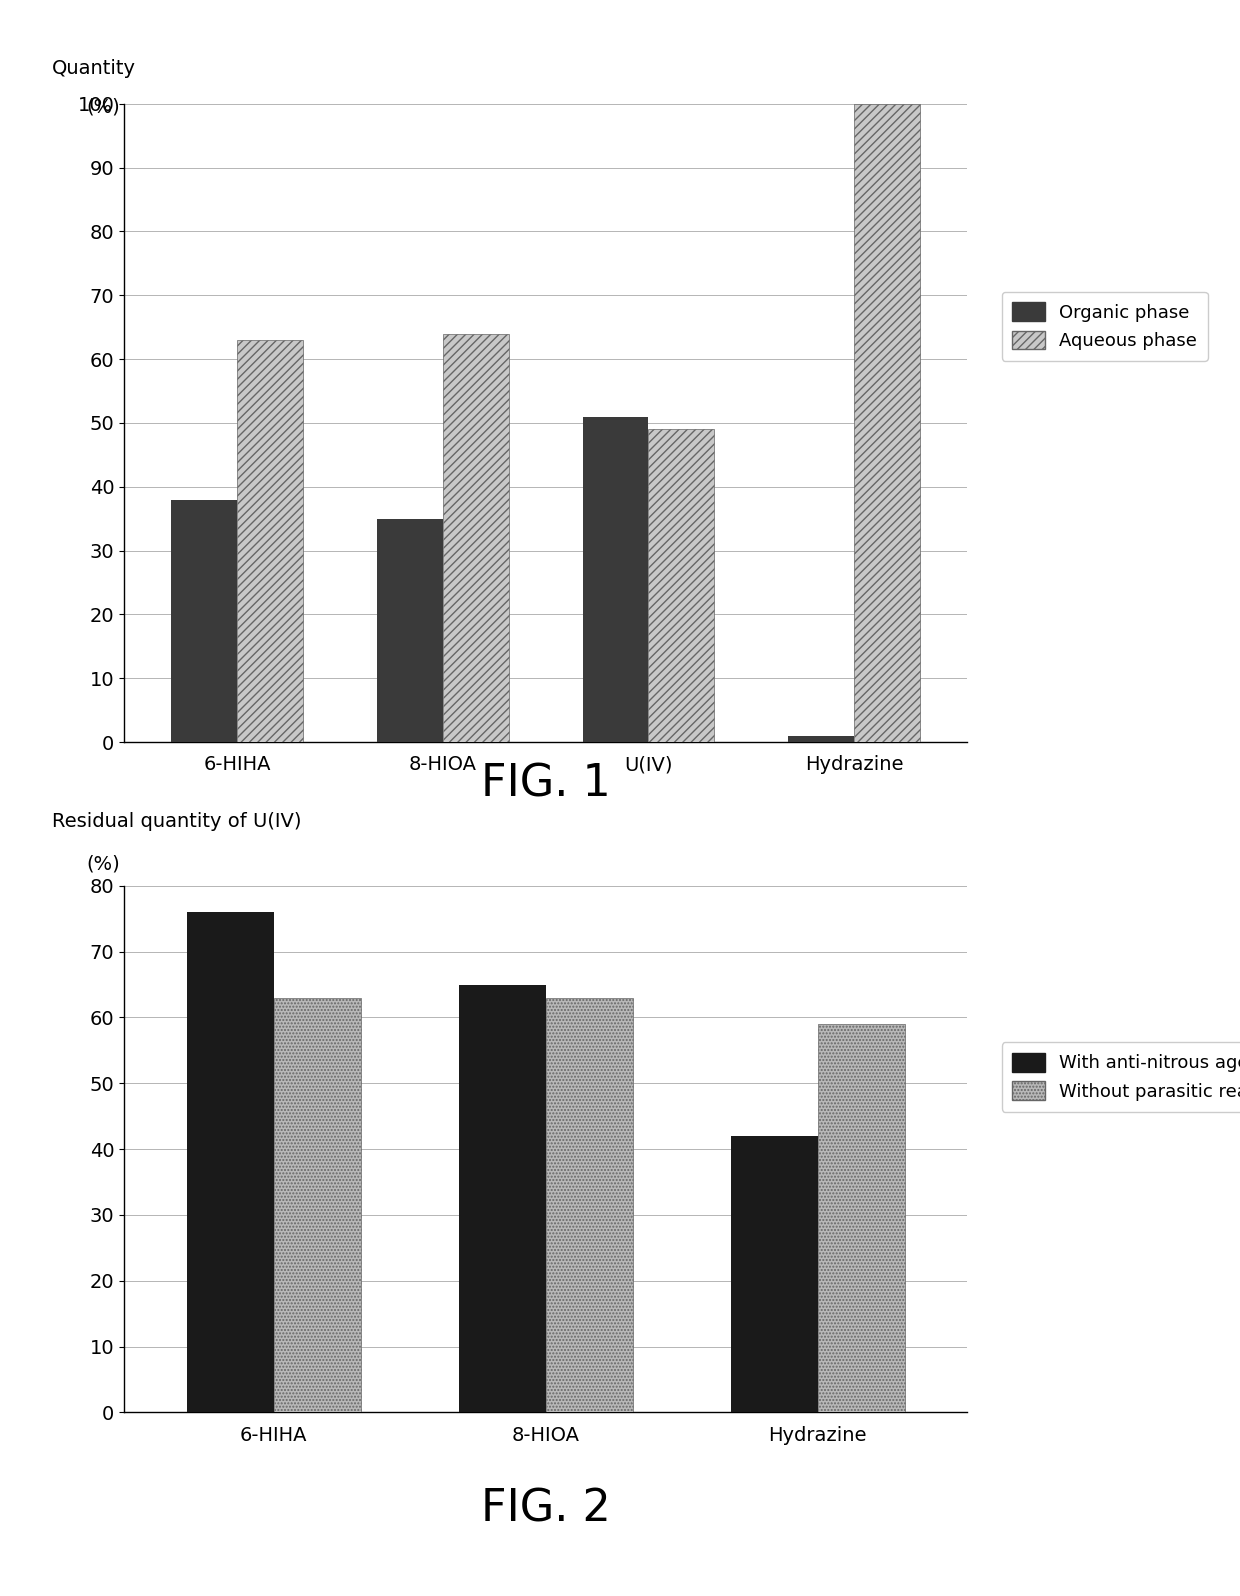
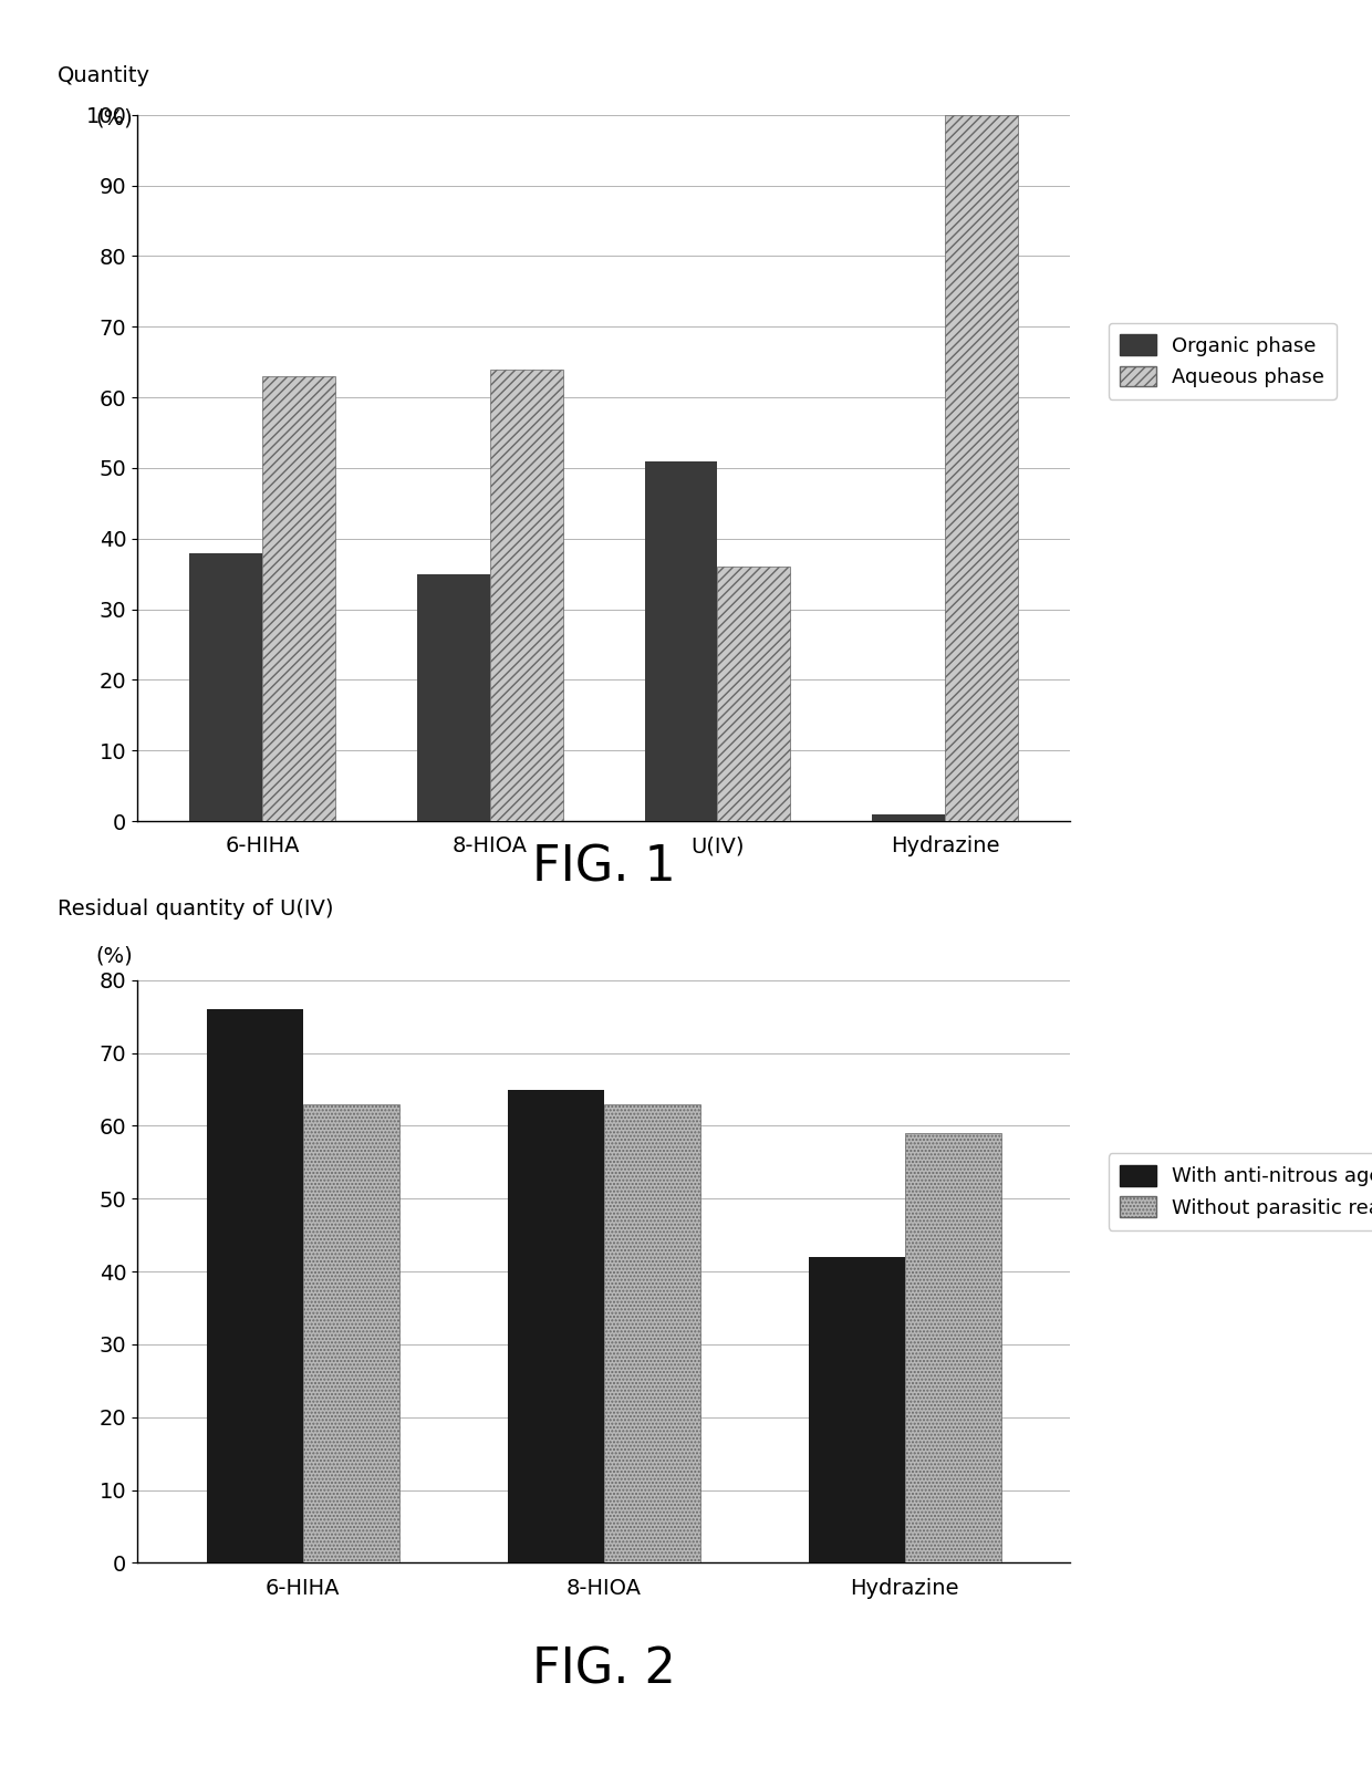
Aqueous phase/U(IV): 49 -> 36
